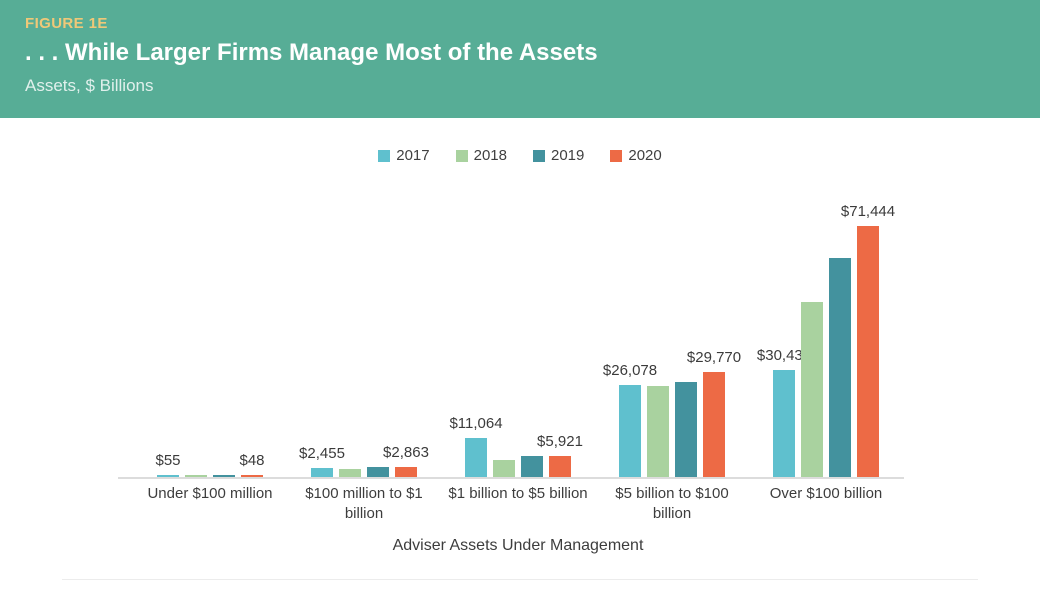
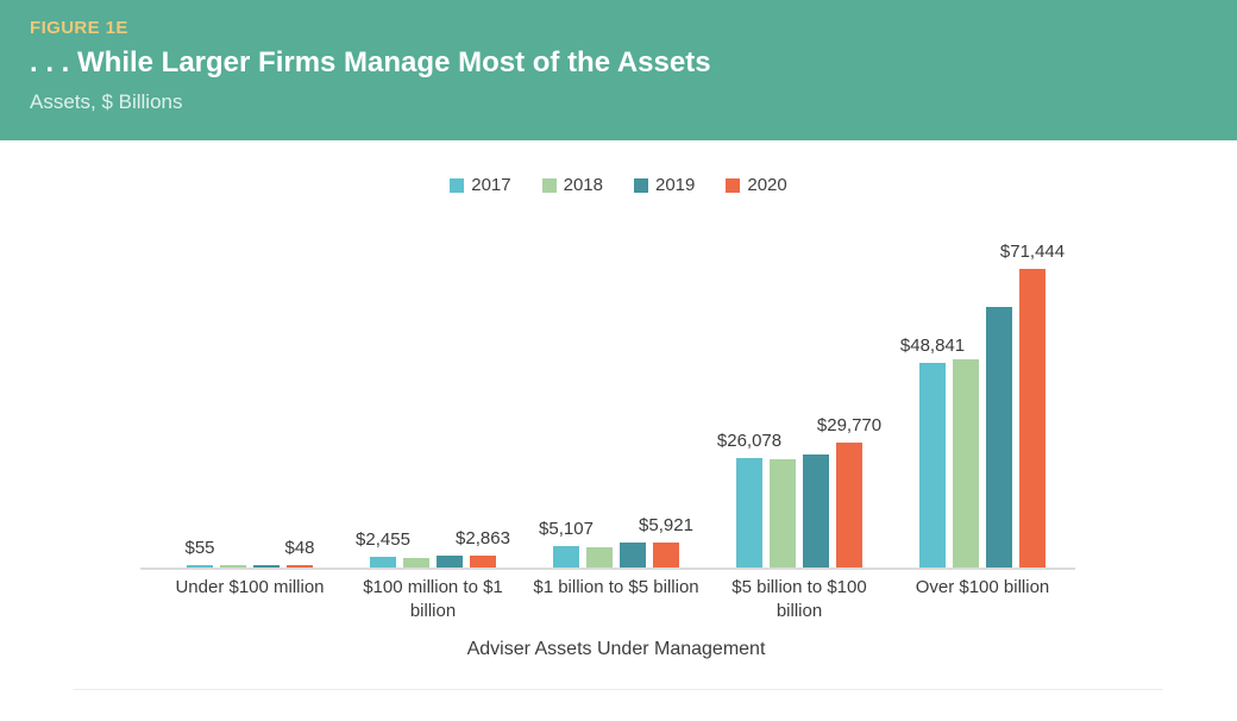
2017/$1 billion to $5 billion: $11,064 -> $5,107
2017/Over $100 billion: $30,436 -> $48,841
